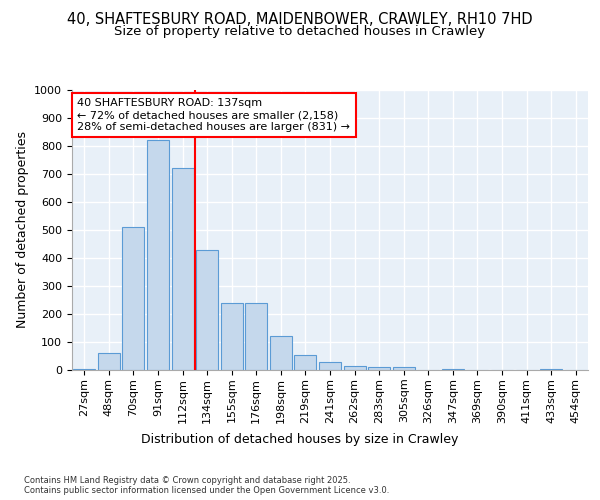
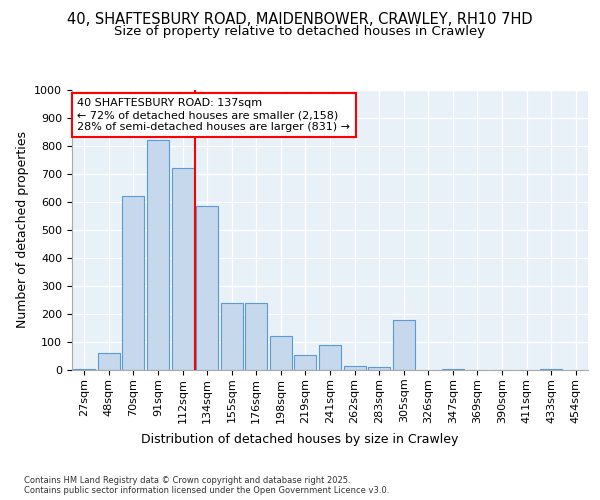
70sqm: 510 -> 620
134sqm: 430 -> 585
241sqm: 30 -> 90
305sqm: 10 -> 180
